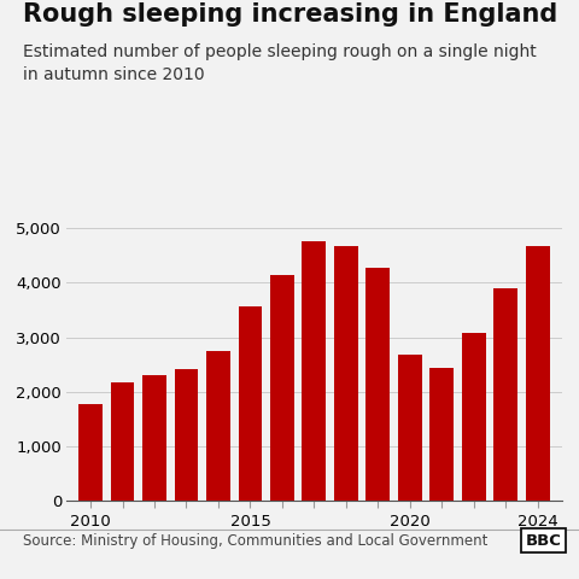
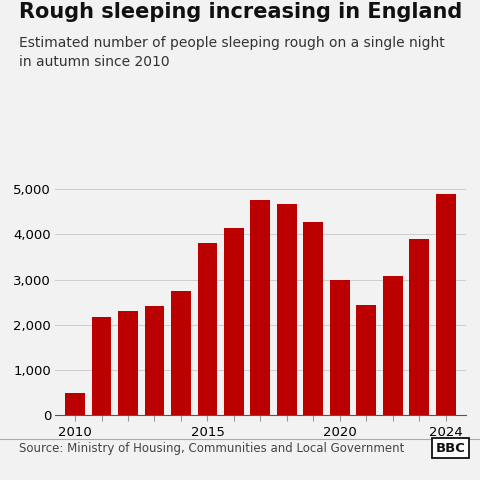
2010: 1,770 -> 500
2015: 3,570 -> 3,800
2020: 2,690 -> 3,000
2024: 4,670 -> 4,900
